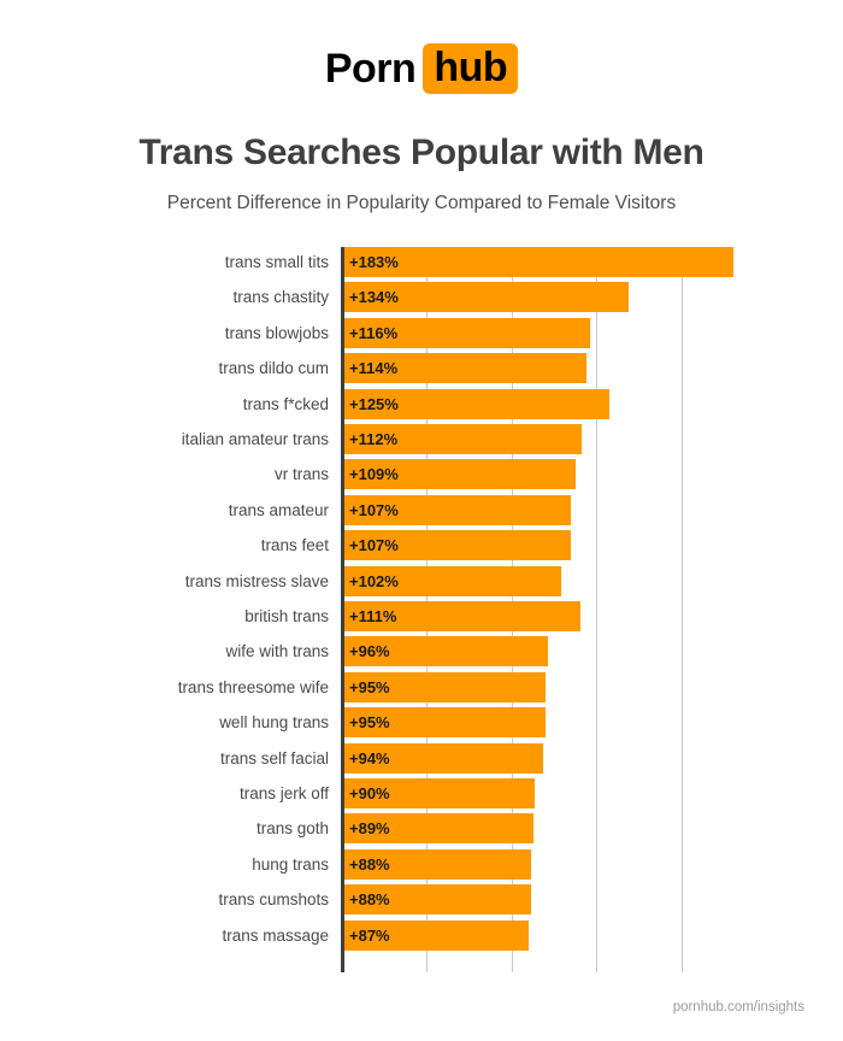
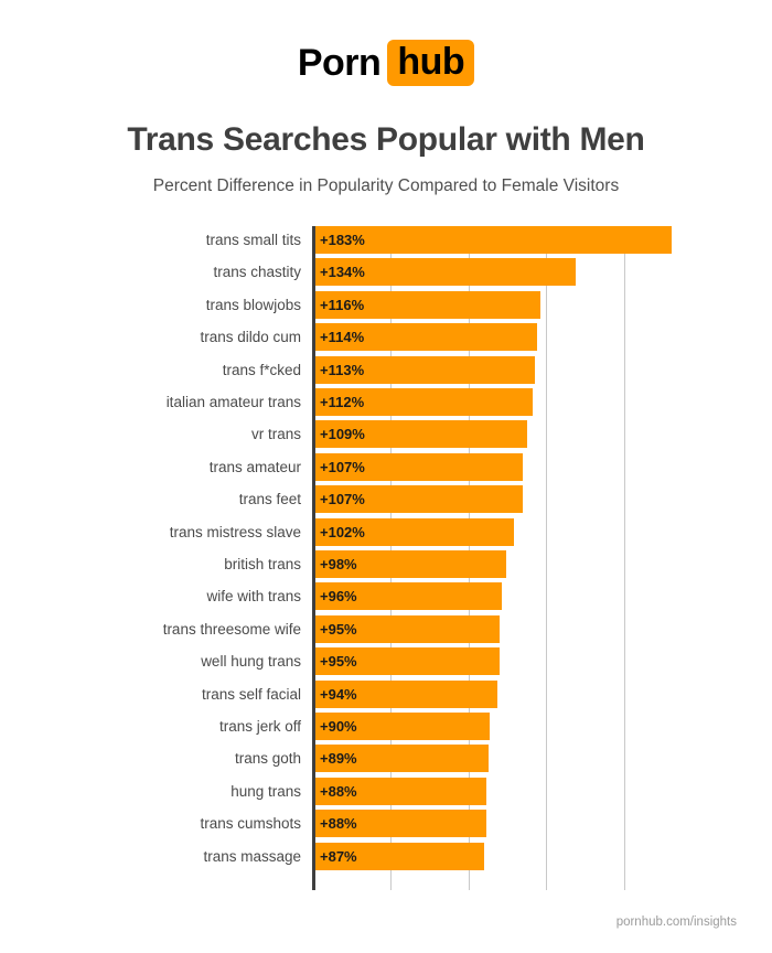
trans f*cked: +125% -> +113%
british trans: +111% -> +98%
